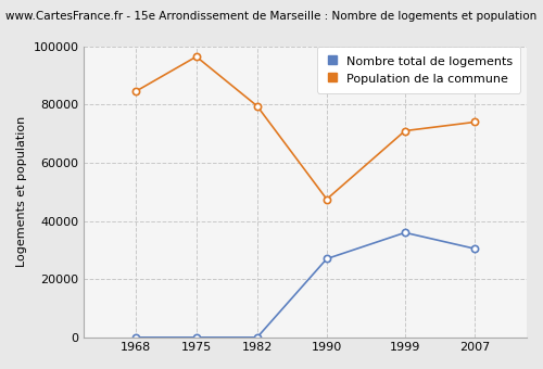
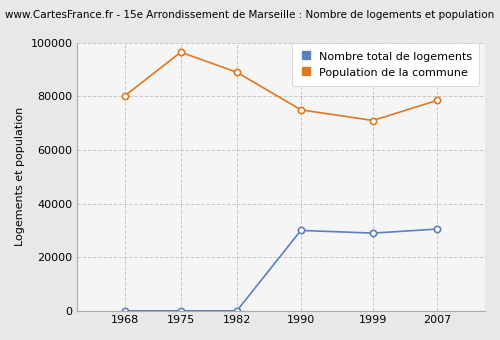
Population de la commune/1968: 84500 -> 80200
Population de la commune/1982: 79500 -> 89000
Nombre total de logements/1990: 27000 -> 30000
Population de la commune/1990: 47500 -> 75000
Nombre total de logements/1999: 36000 -> 29000
Population de la commune/2007: 74000 -> 78500
